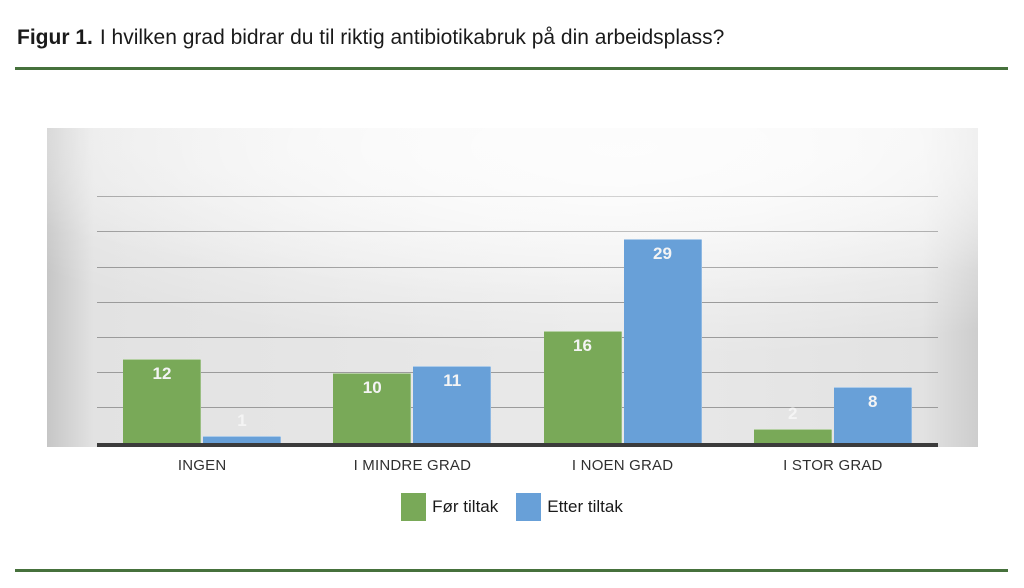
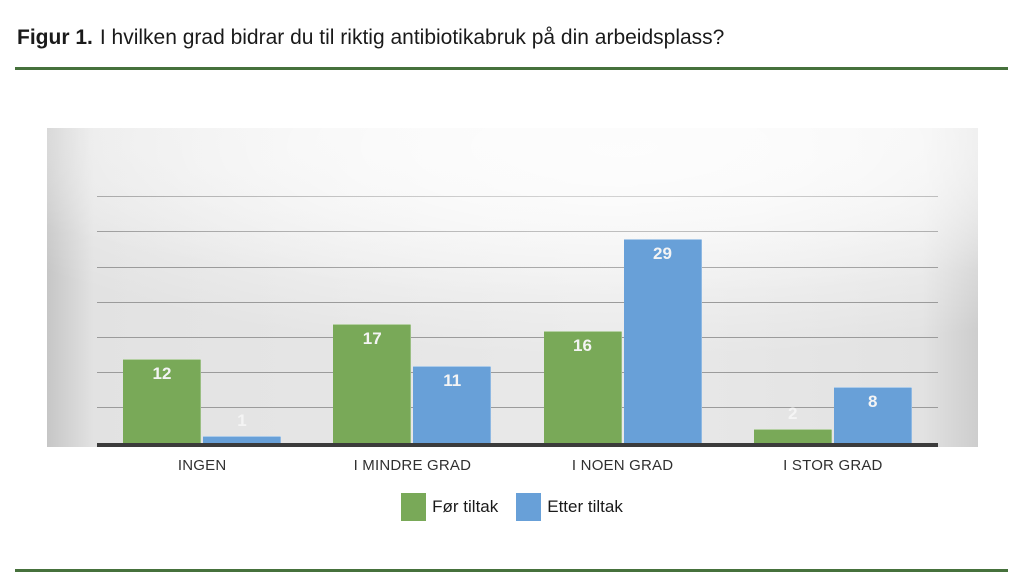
Før tiltak/I MINDRE GRAD: 10 -> 17
